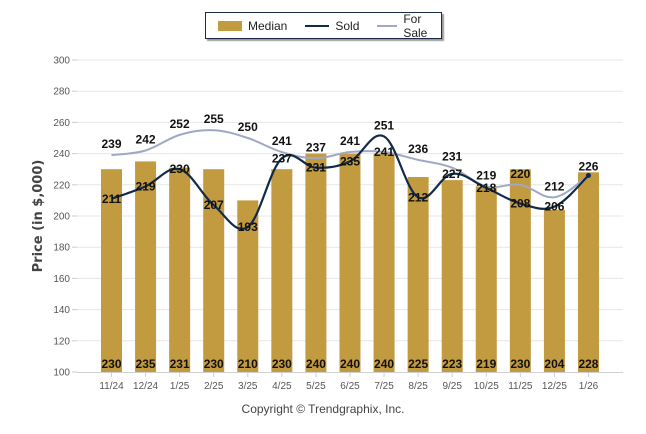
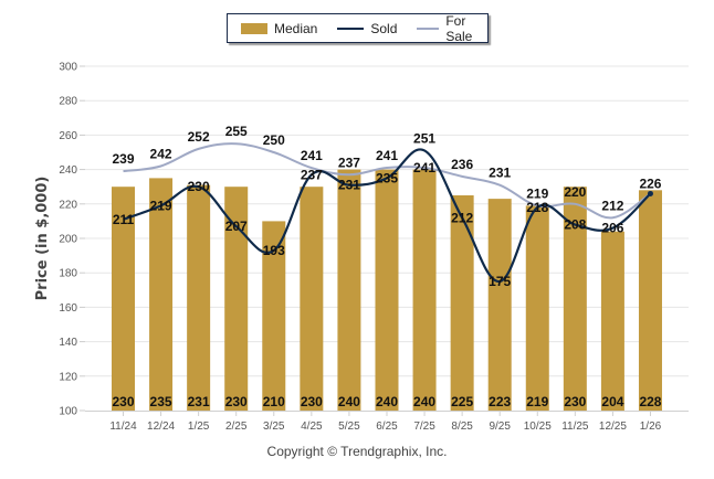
Sold/9/25: 227 -> 175
